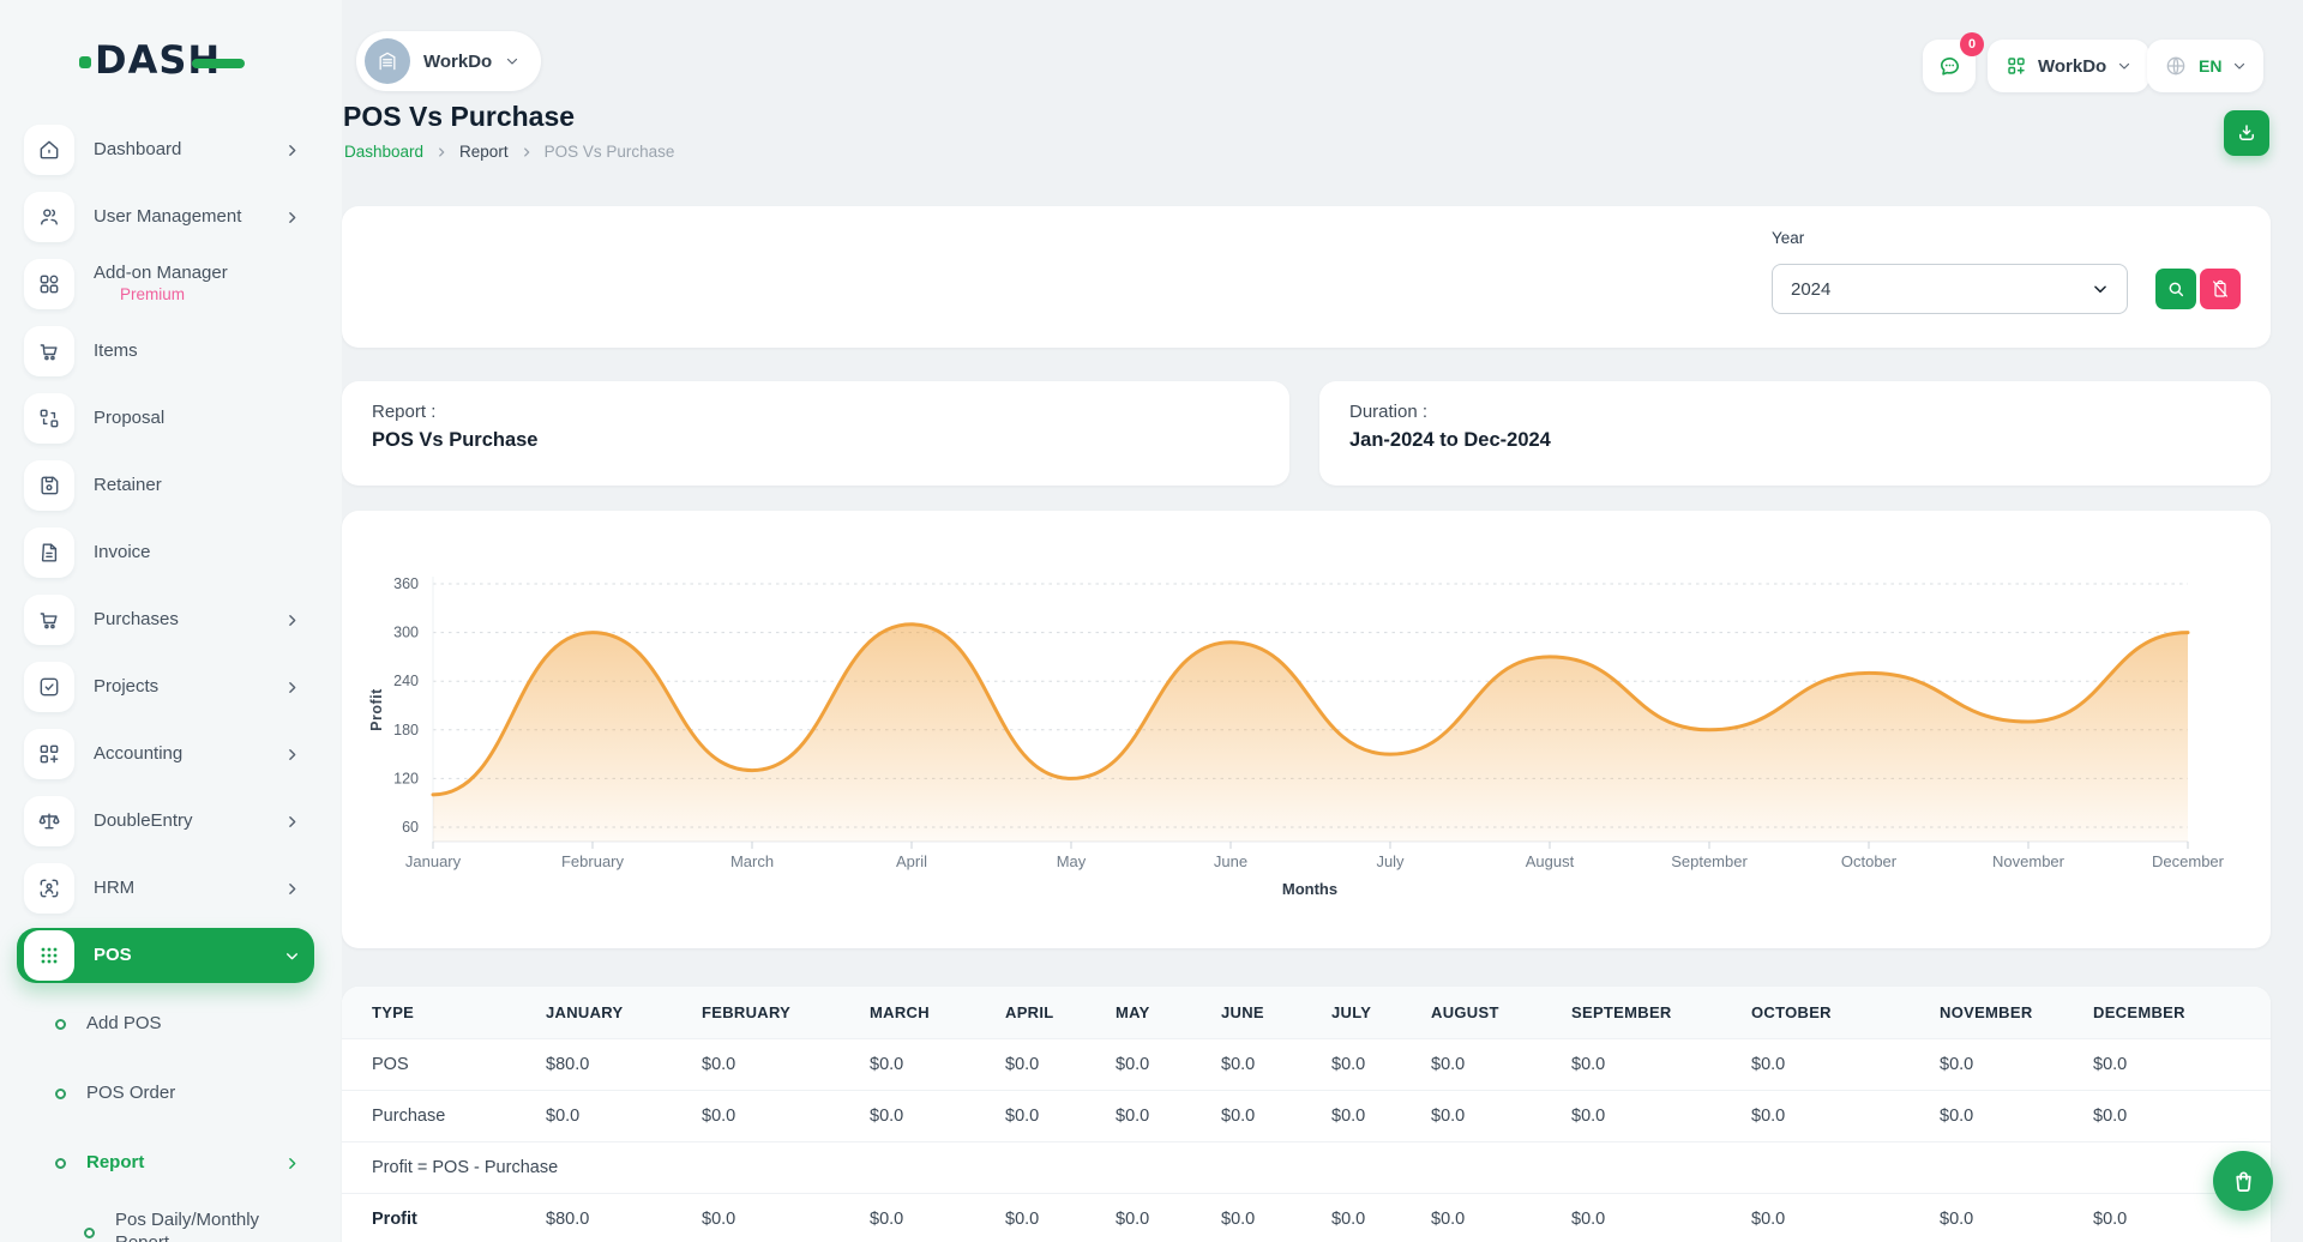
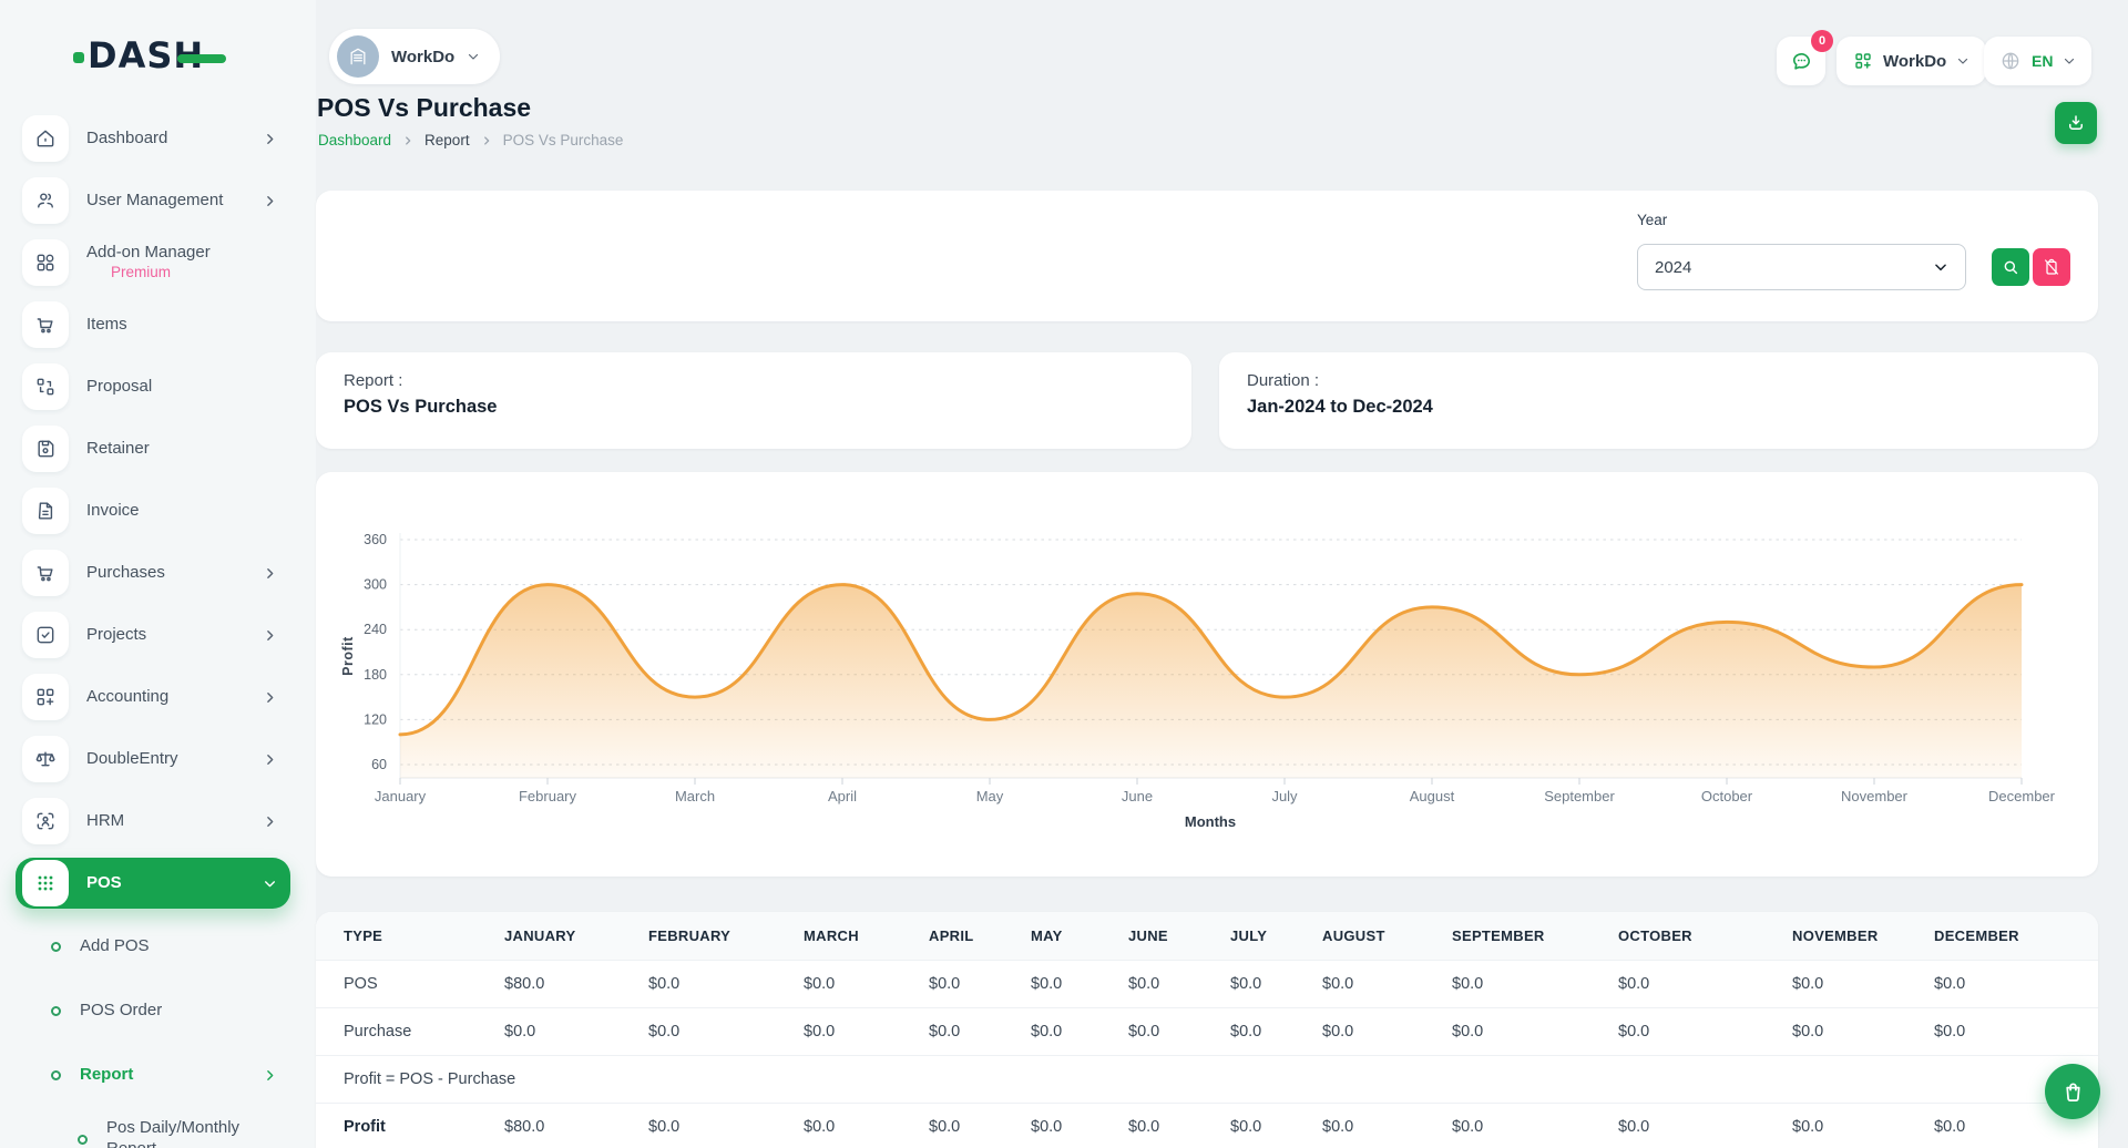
March: 130 -> 150
April: 310 -> 300
